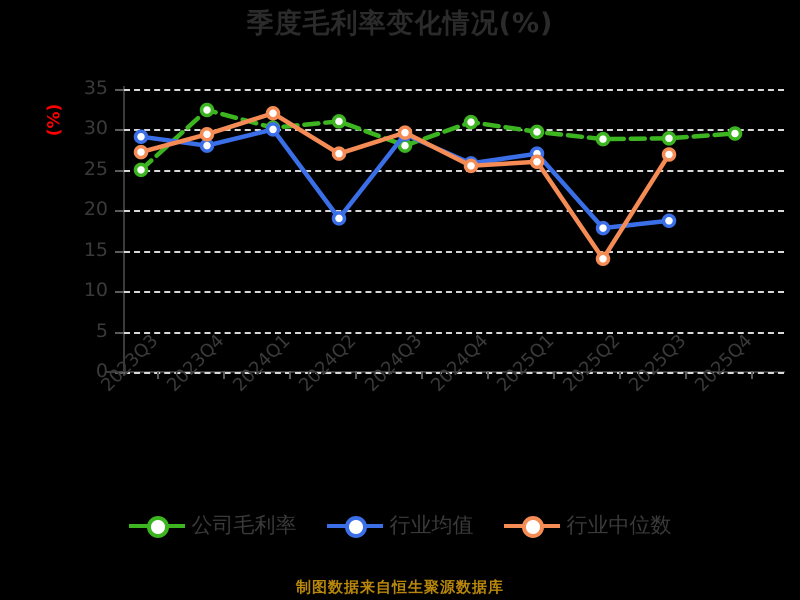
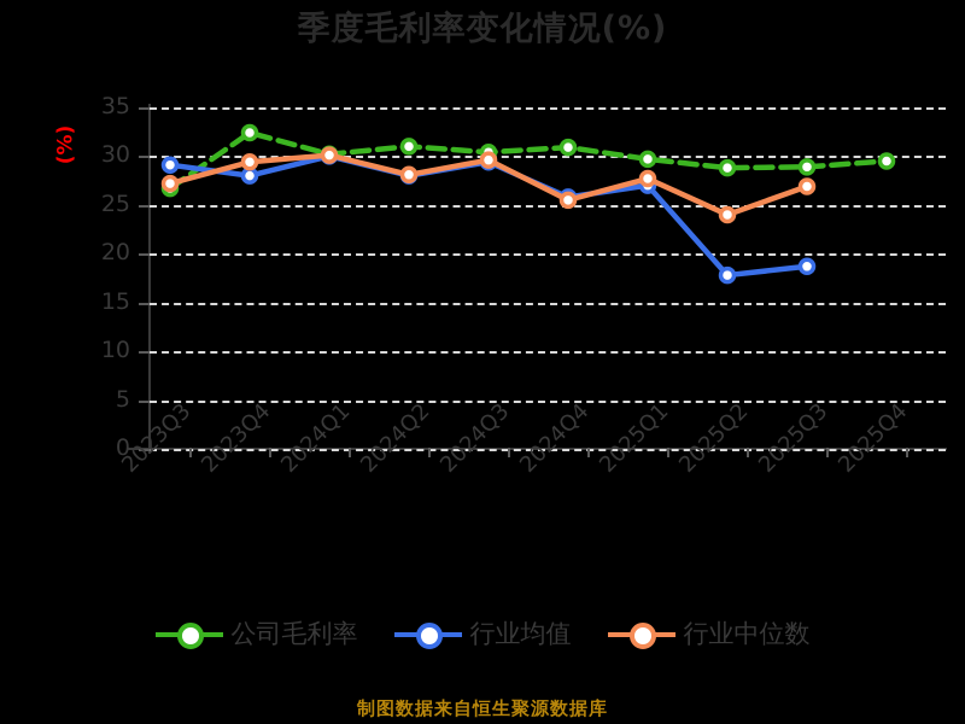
公司毛利率/2023Q3: 25 -> 27
行业中位数/2024Q1: 32 -> 30
行业均值/2024Q2: 19 -> 28
行业中位数/2024Q2: 27 -> 28
公司毛利率/2024Q3: 28 -> 30
行业中位数/2025Q1: 26 -> 28
行业中位数/2025Q2: 14 -> 24
